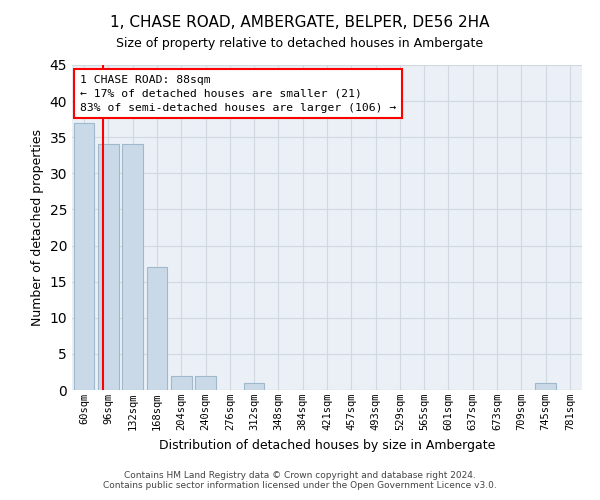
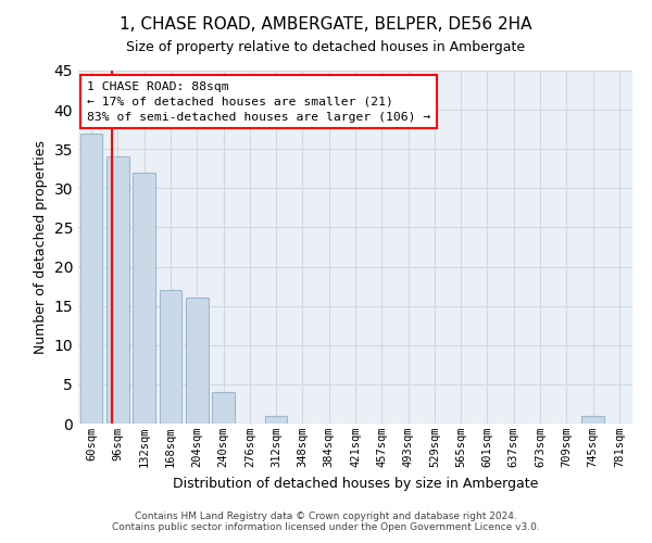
132sqm: 34 -> 32
204sqm: 2 -> 16
240sqm: 2 -> 4
